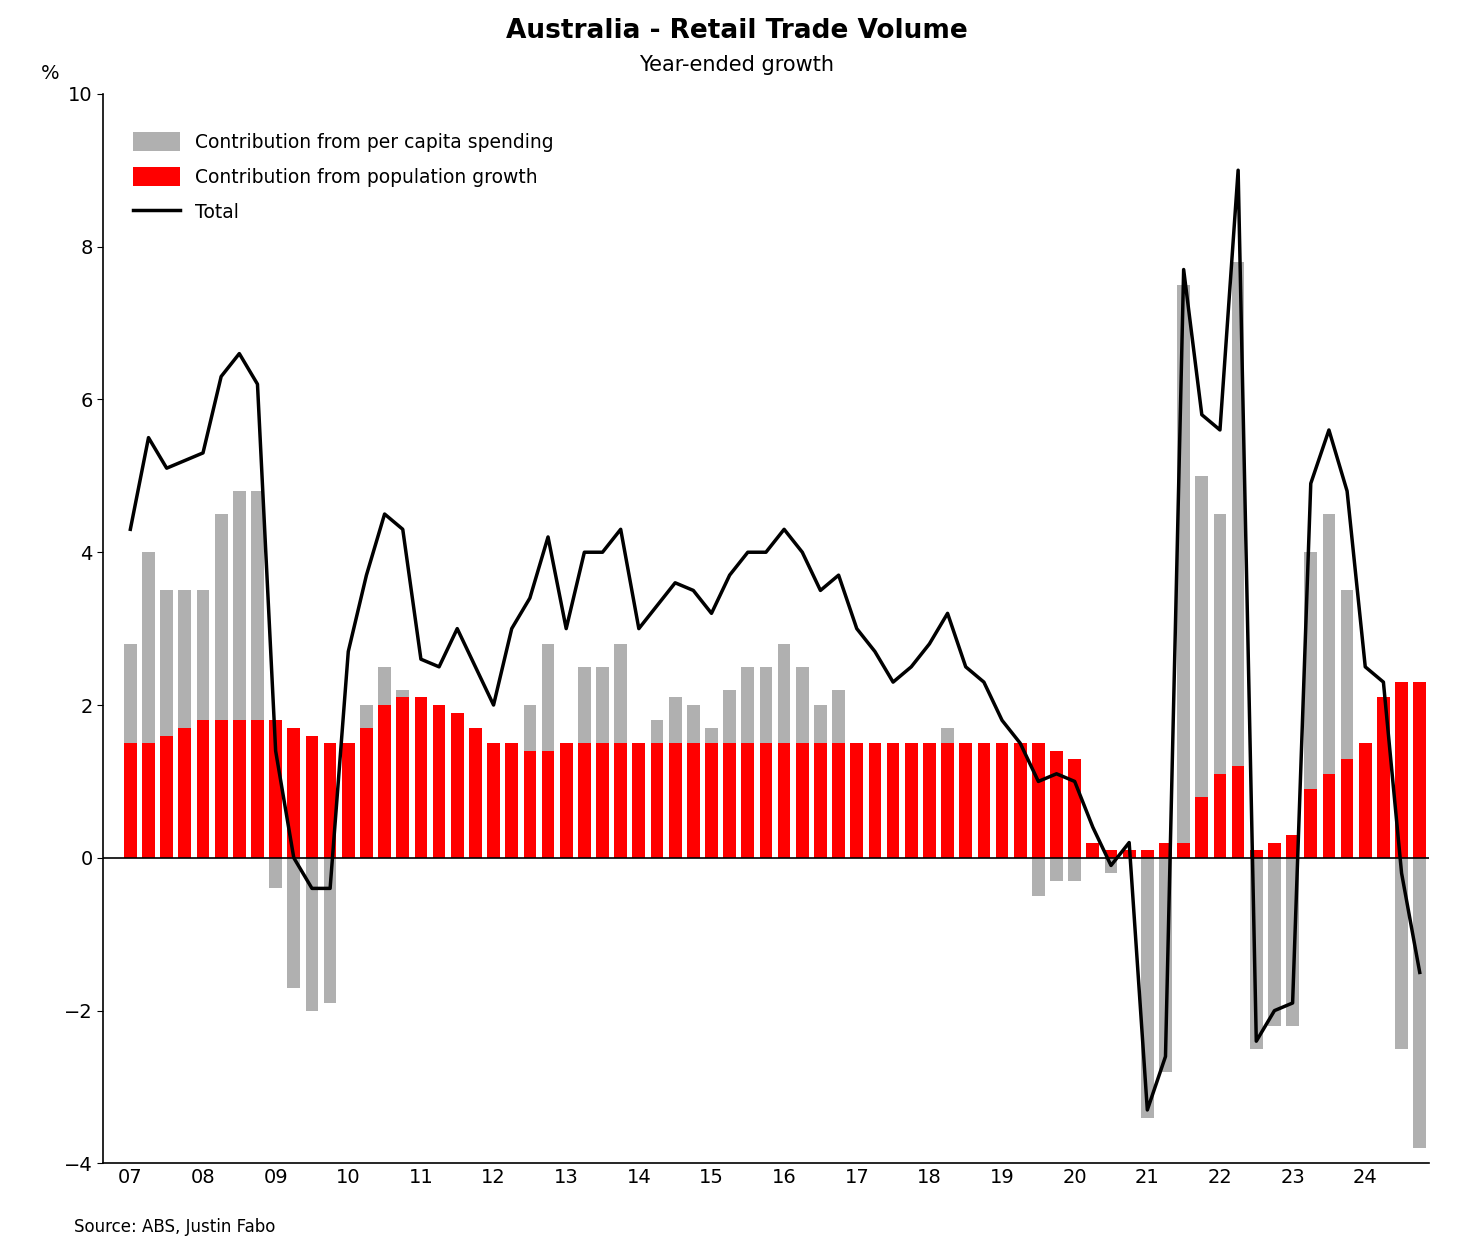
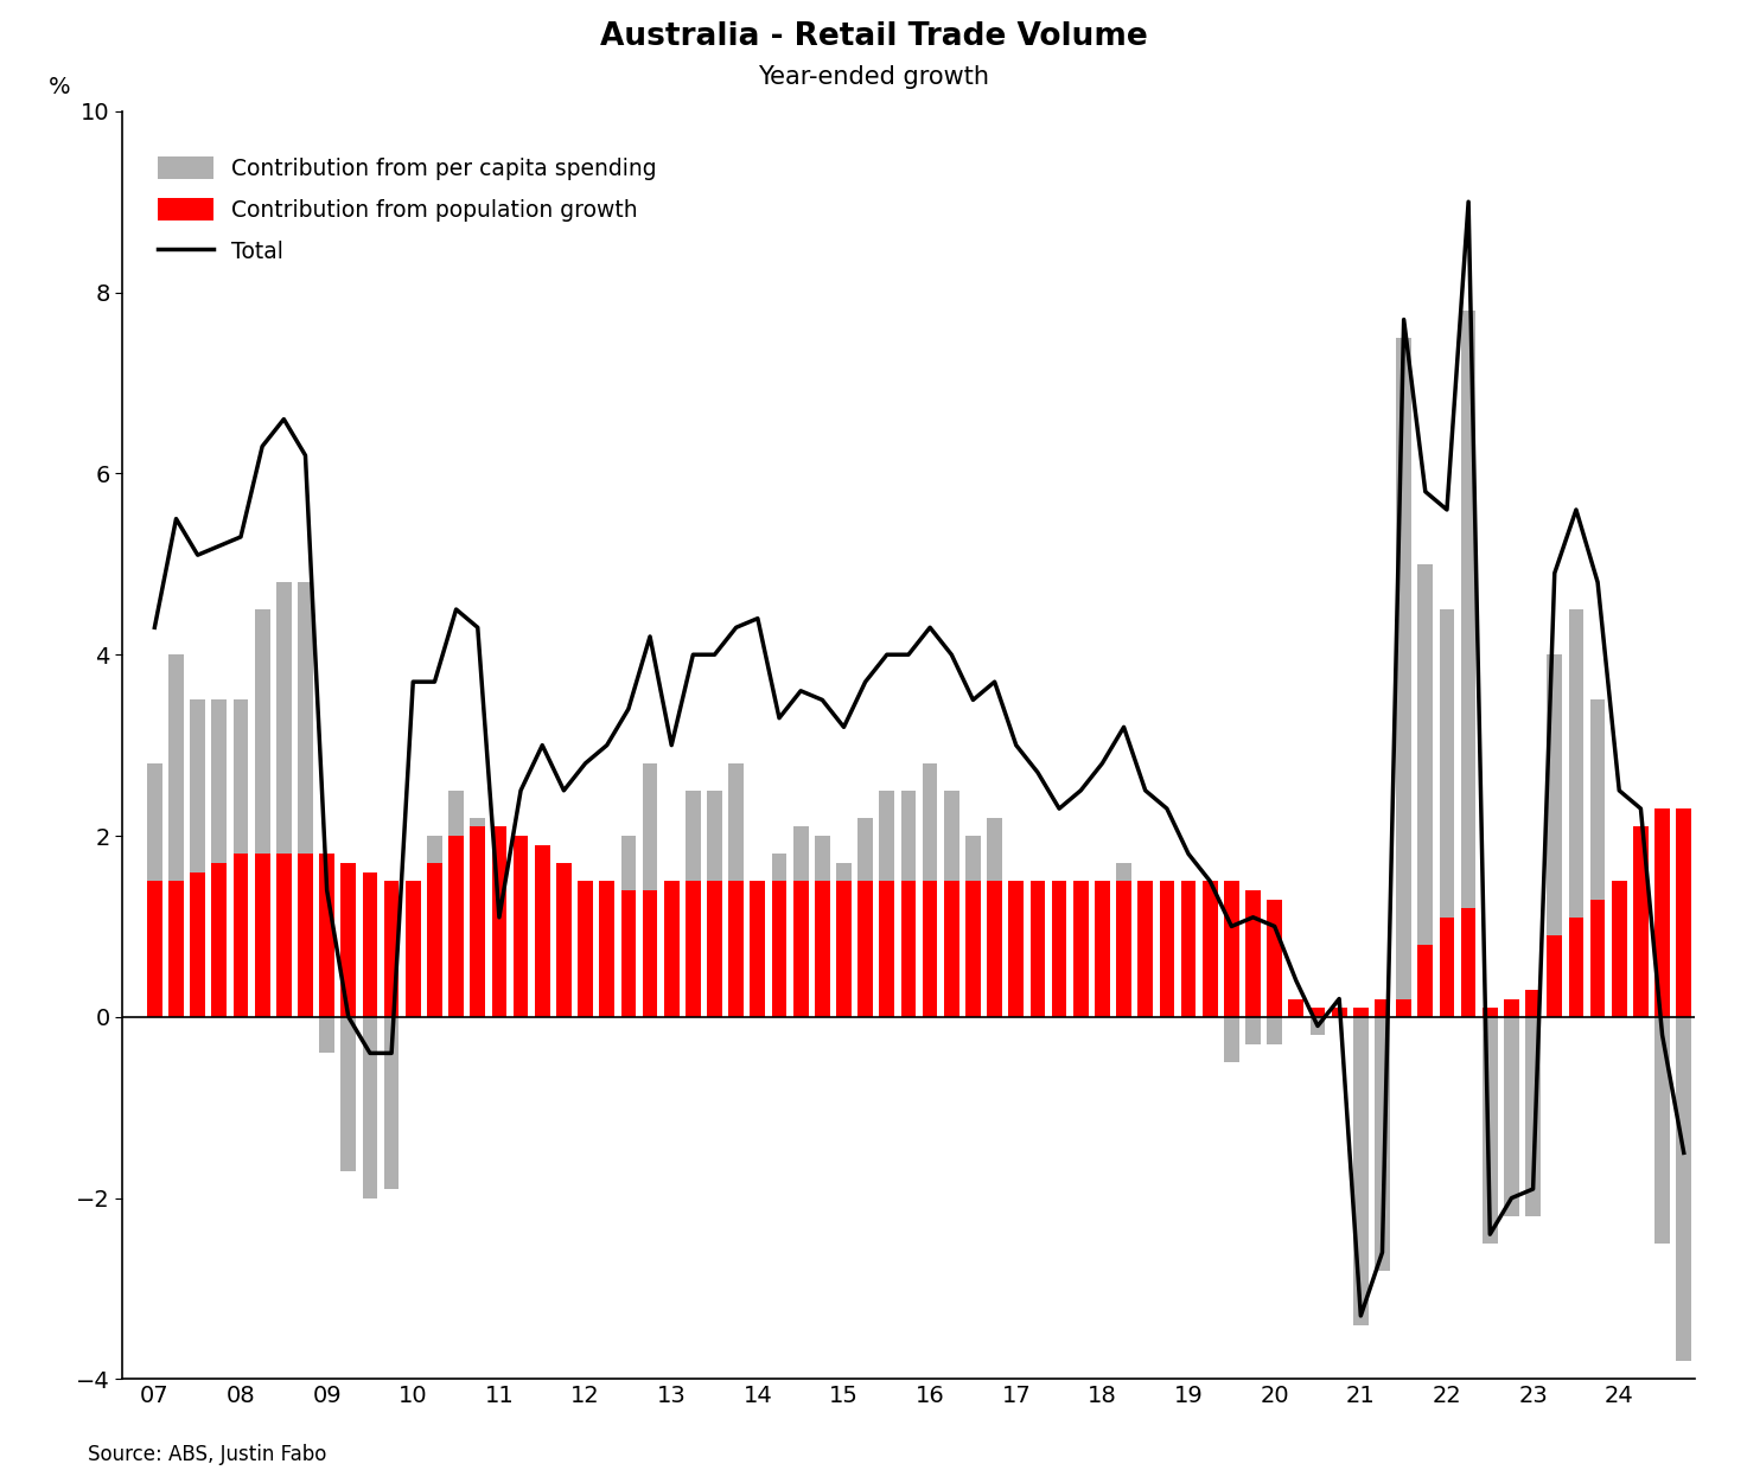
Total/10: 2.7 -> 3.7
Total/11: 2.6 -> 1.1
Total/12: 2.0 -> 2.8
Total/14: 3.0 -> 4.4
